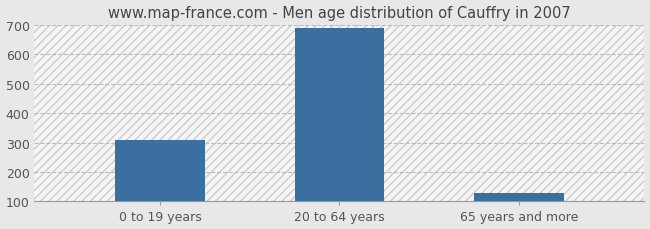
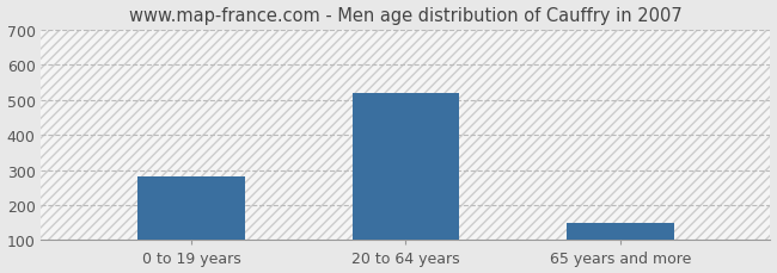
0 to 19 years: 310 -> 280
20 to 64 years: 690 -> 520
65 years and more: 130 -> 150
